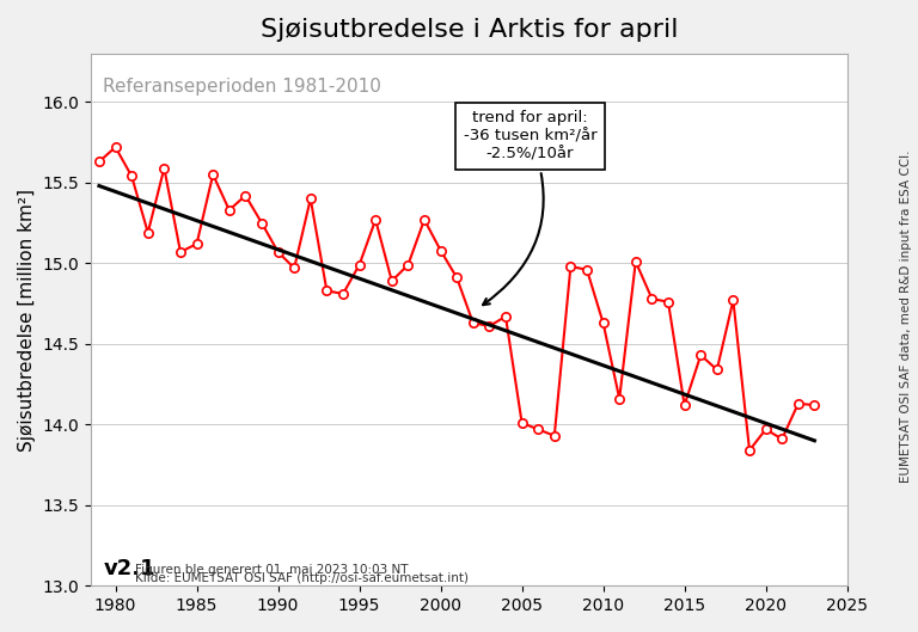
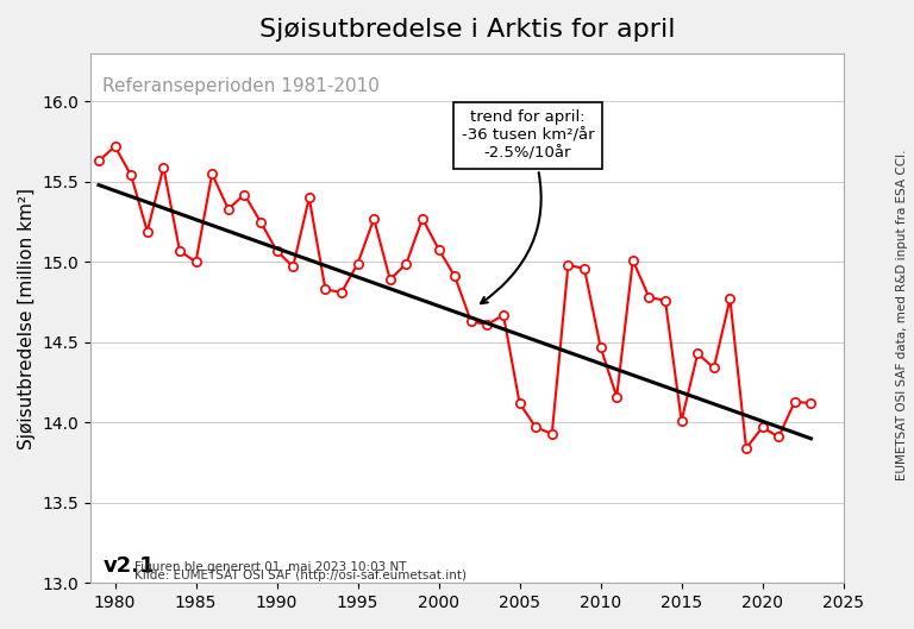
1985: 15.12 -> 15.00
2005: 14.01 -> 14.12
2010: 14.63 -> 14.47
2015: 14.12 -> 14.01
